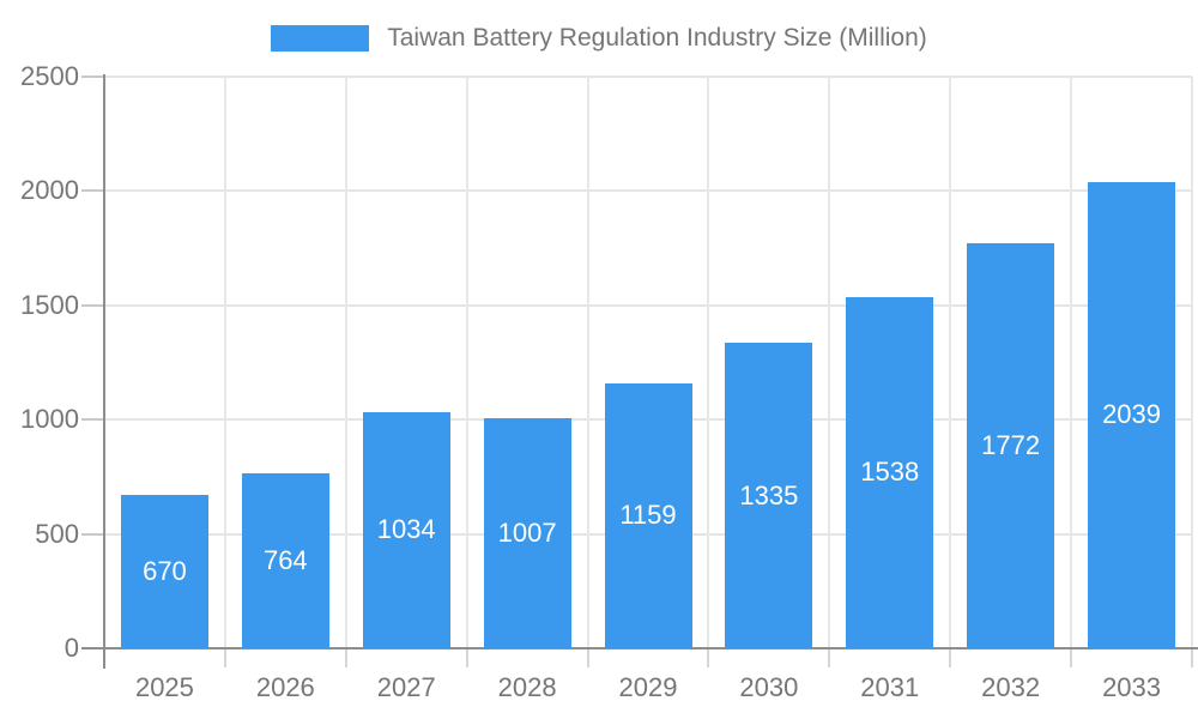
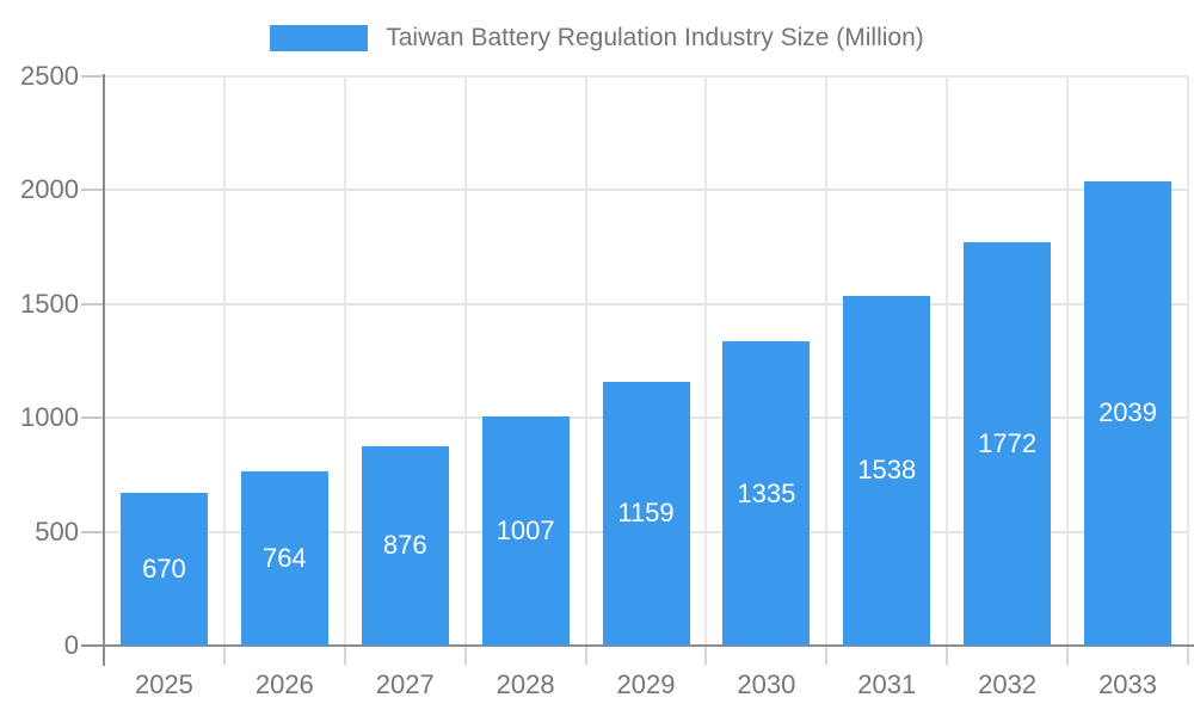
2027: 1034 -> 876
